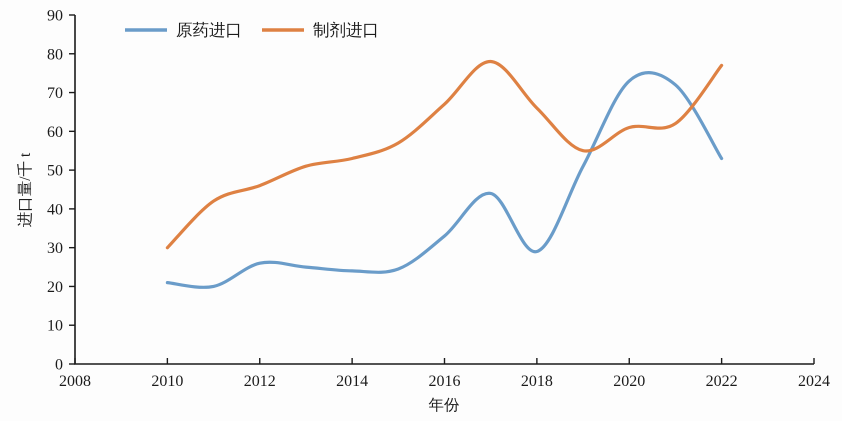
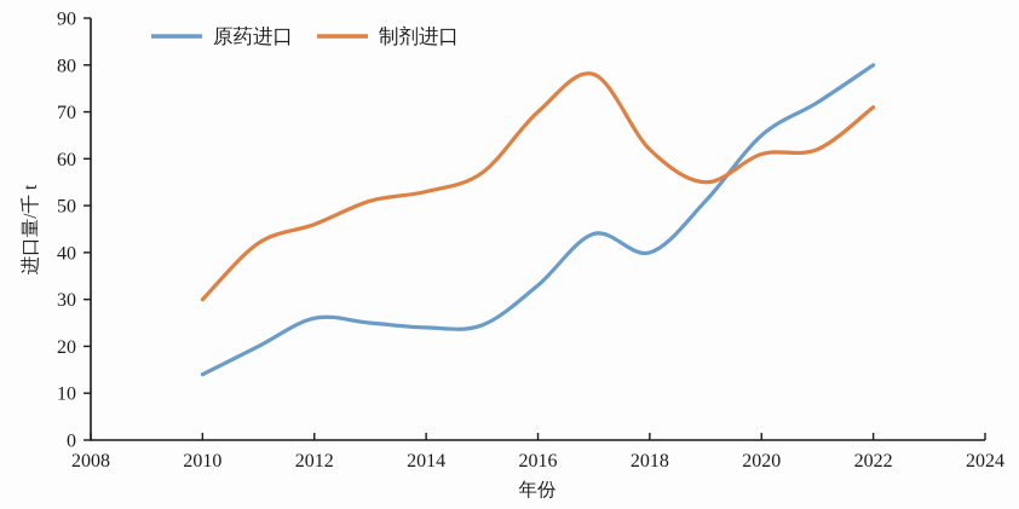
原药进口/2010: 21 -> 14
制剂进口/2016: 67 -> 70
原药进口/2018: 29 -> 40
制剂进口/2018: 66 -> 62
原药进口/2020: 73 -> 65
原药进口/2022: 53 -> 80
制剂进口/2022: 77 -> 71
